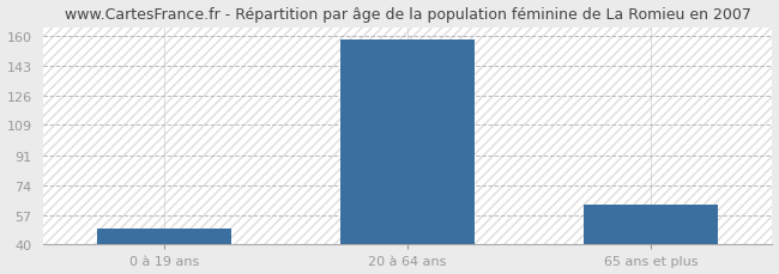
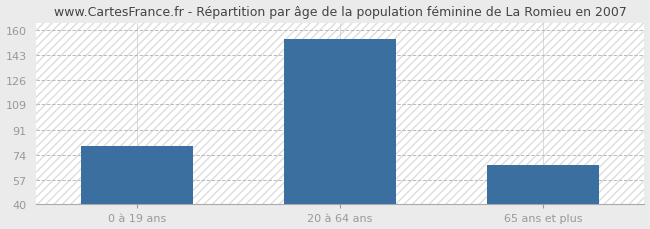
0 à 19 ans: 49 -> 80
20 à 64 ans: 158 -> 154
65 ans et plus: 63 -> 67
